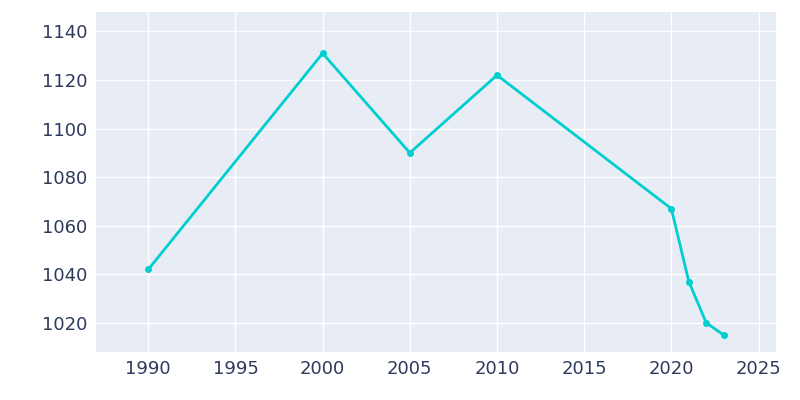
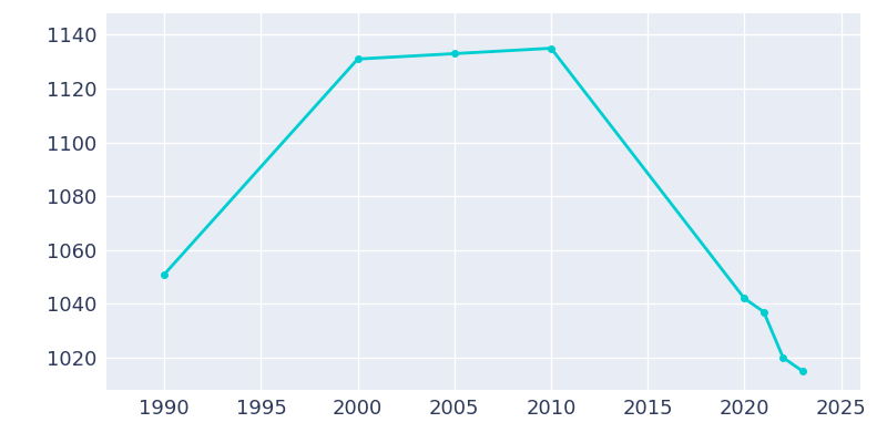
1990: 1042 -> 1051
2005: 1090 -> 1133
2010: 1122 -> 1135
2020: 1067 -> 1042
